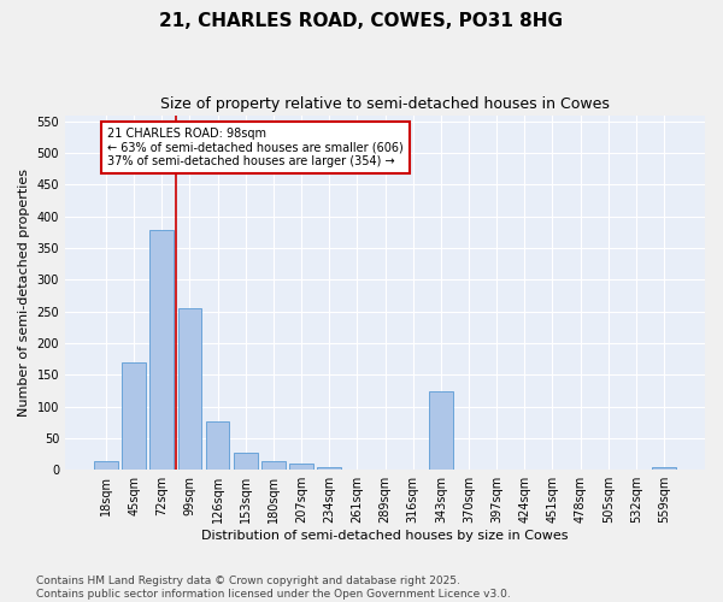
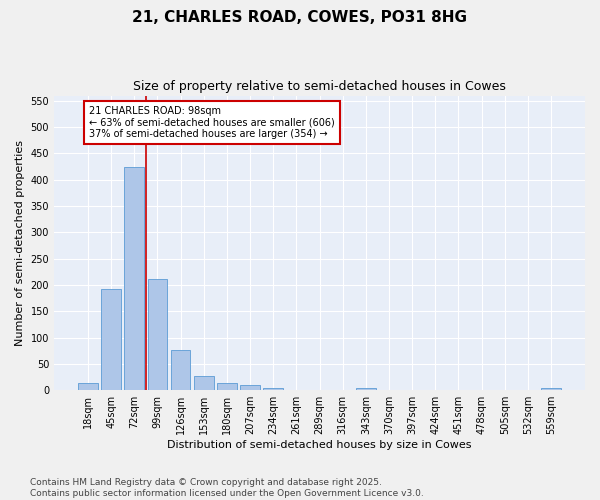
45sqm: 170 -> 193
72sqm: 378 -> 425
99sqm: 256 -> 212
343sqm: 124 -> 5
